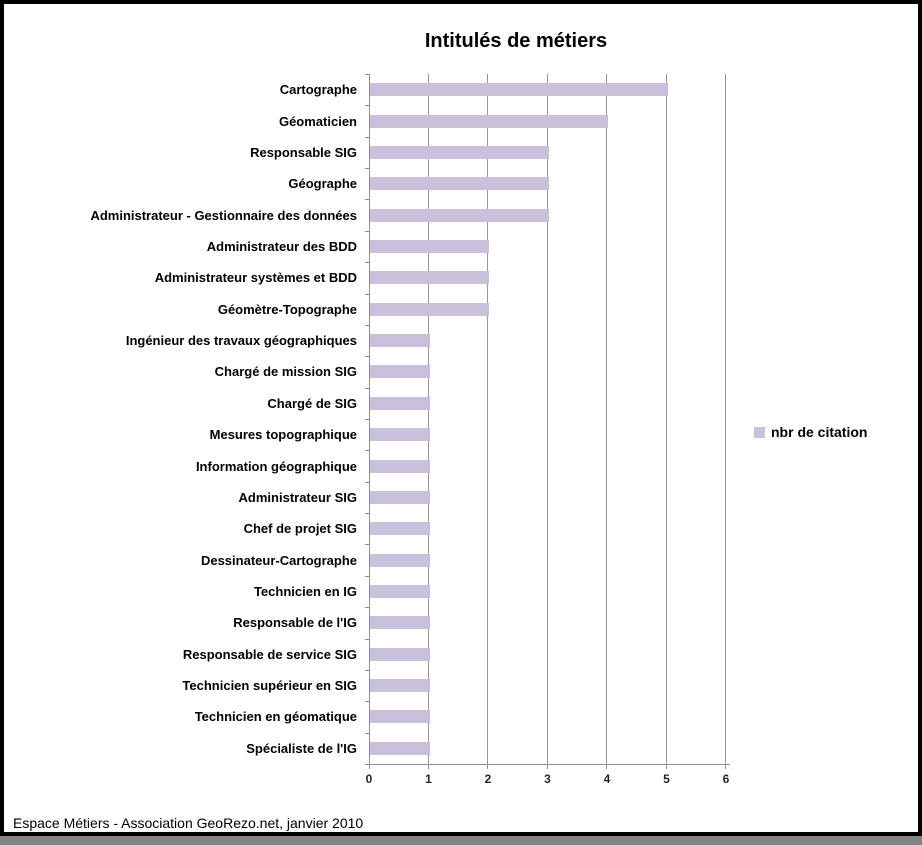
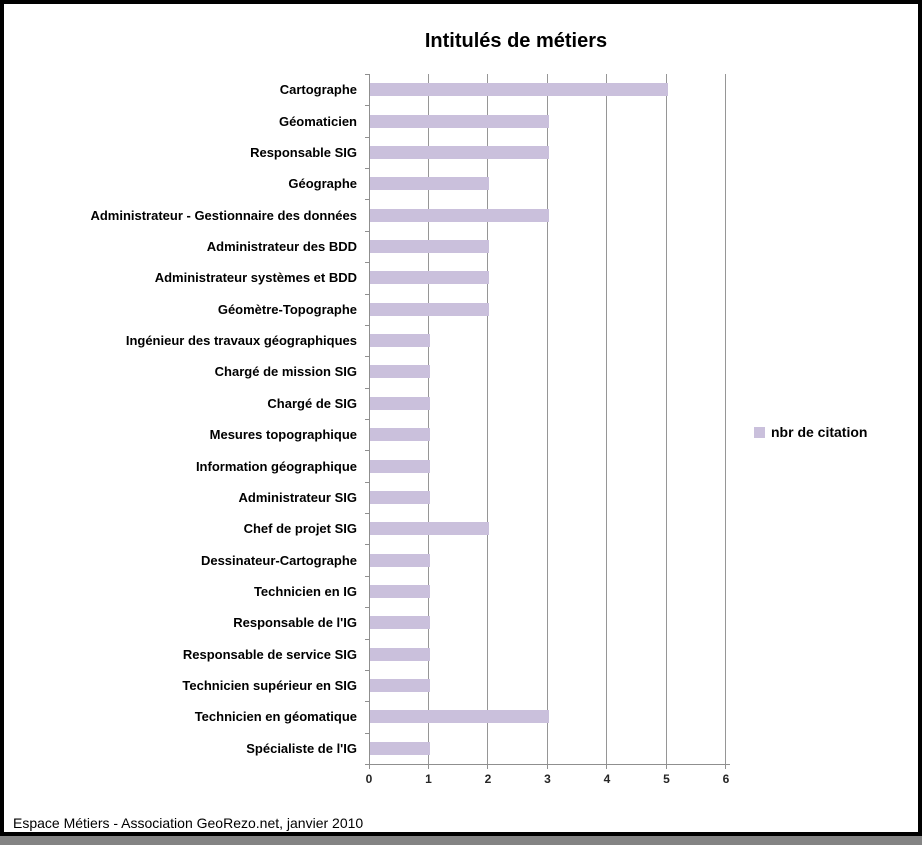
Géomaticien: 4 -> 3
Géographe: 3 -> 2
Chef de projet SIG: 1 -> 2
Technicien en géomatique: 1 -> 3
